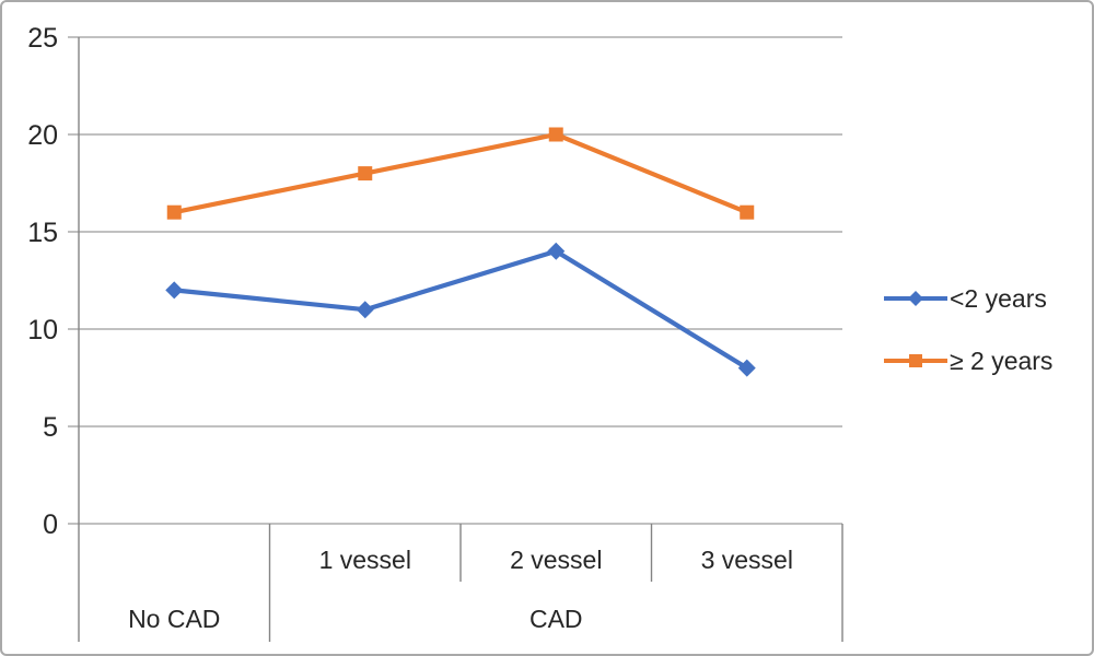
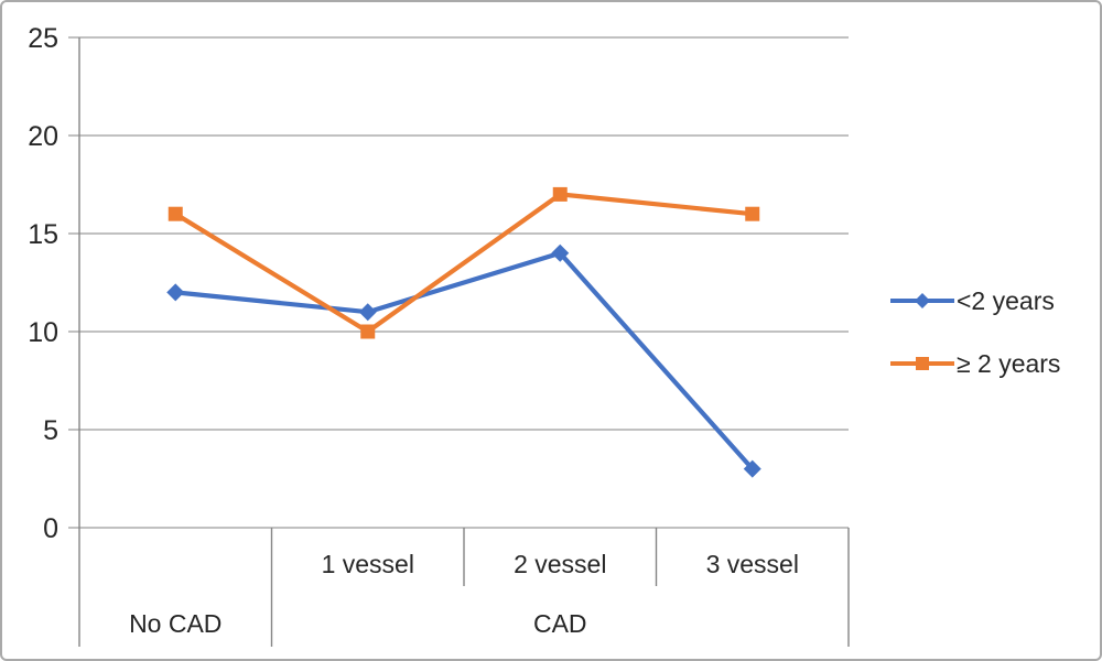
≥ 2 years/1 vessel: 18 -> 10
≥ 2 years/2 vessel: 20 -> 17
<2 years/3 vessel: 8 -> 3
